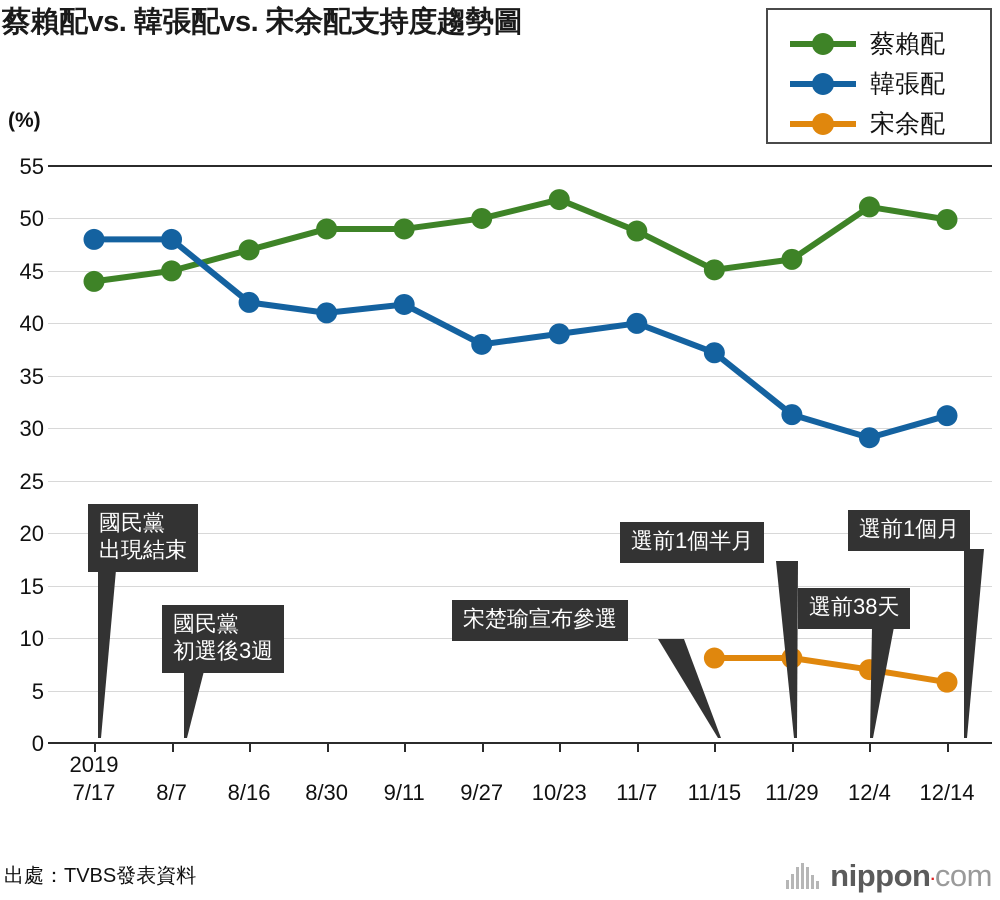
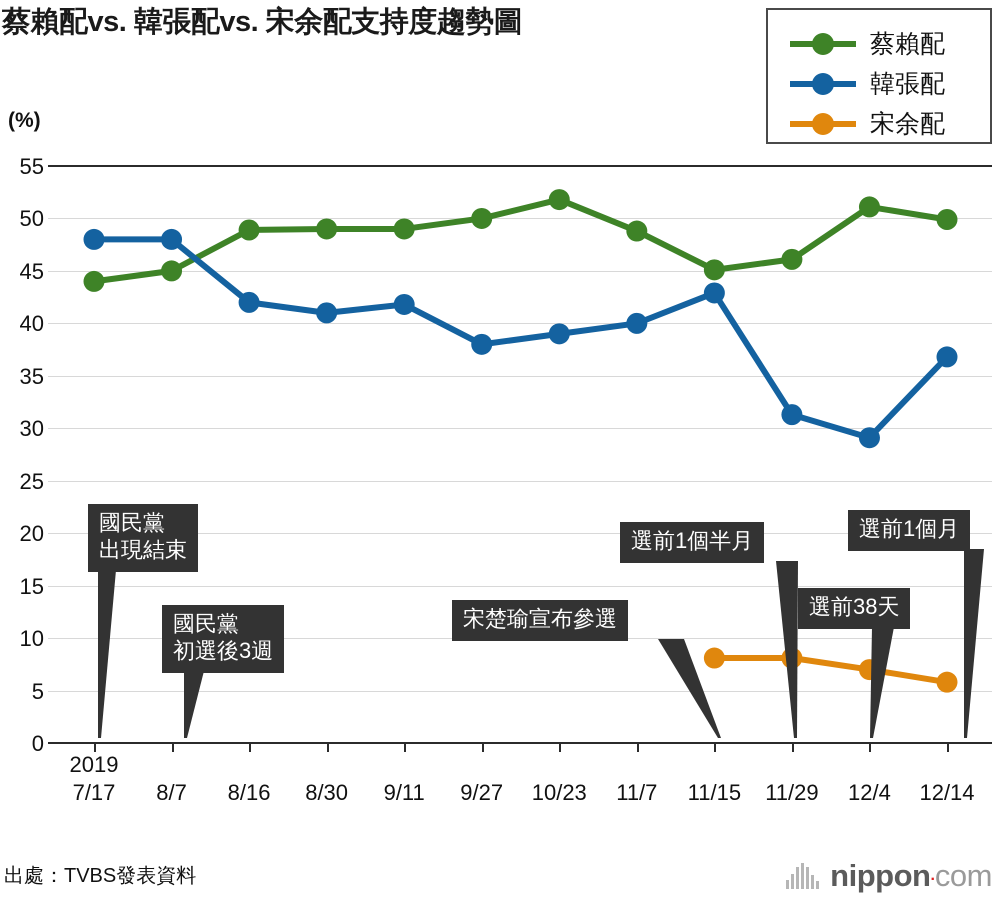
蔡賴配/8/16: 47.0 -> 48.9
韓張配/11/15: 37.2 -> 42.9
韓張配/12/14: 31.2 -> 36.8
